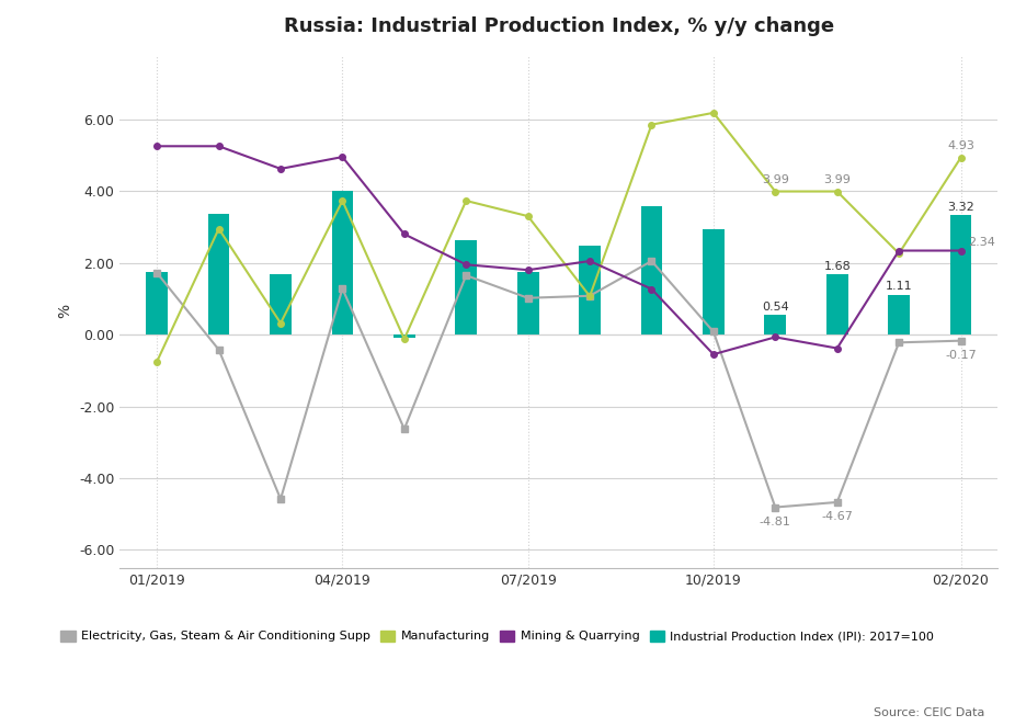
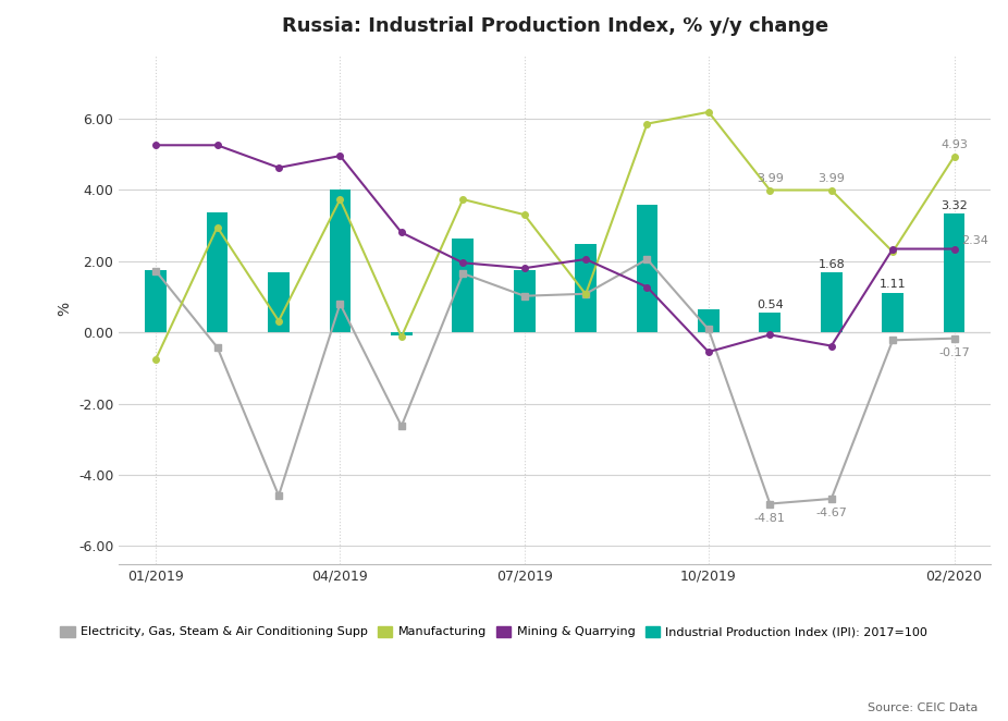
Electricity, Gas, Steam & Air Conditioning Supp/04/2019: 1.28 -> 0.80
Industrial Production Index (IPI): 2017=100/10/2019: 2.94 -> 0.65
